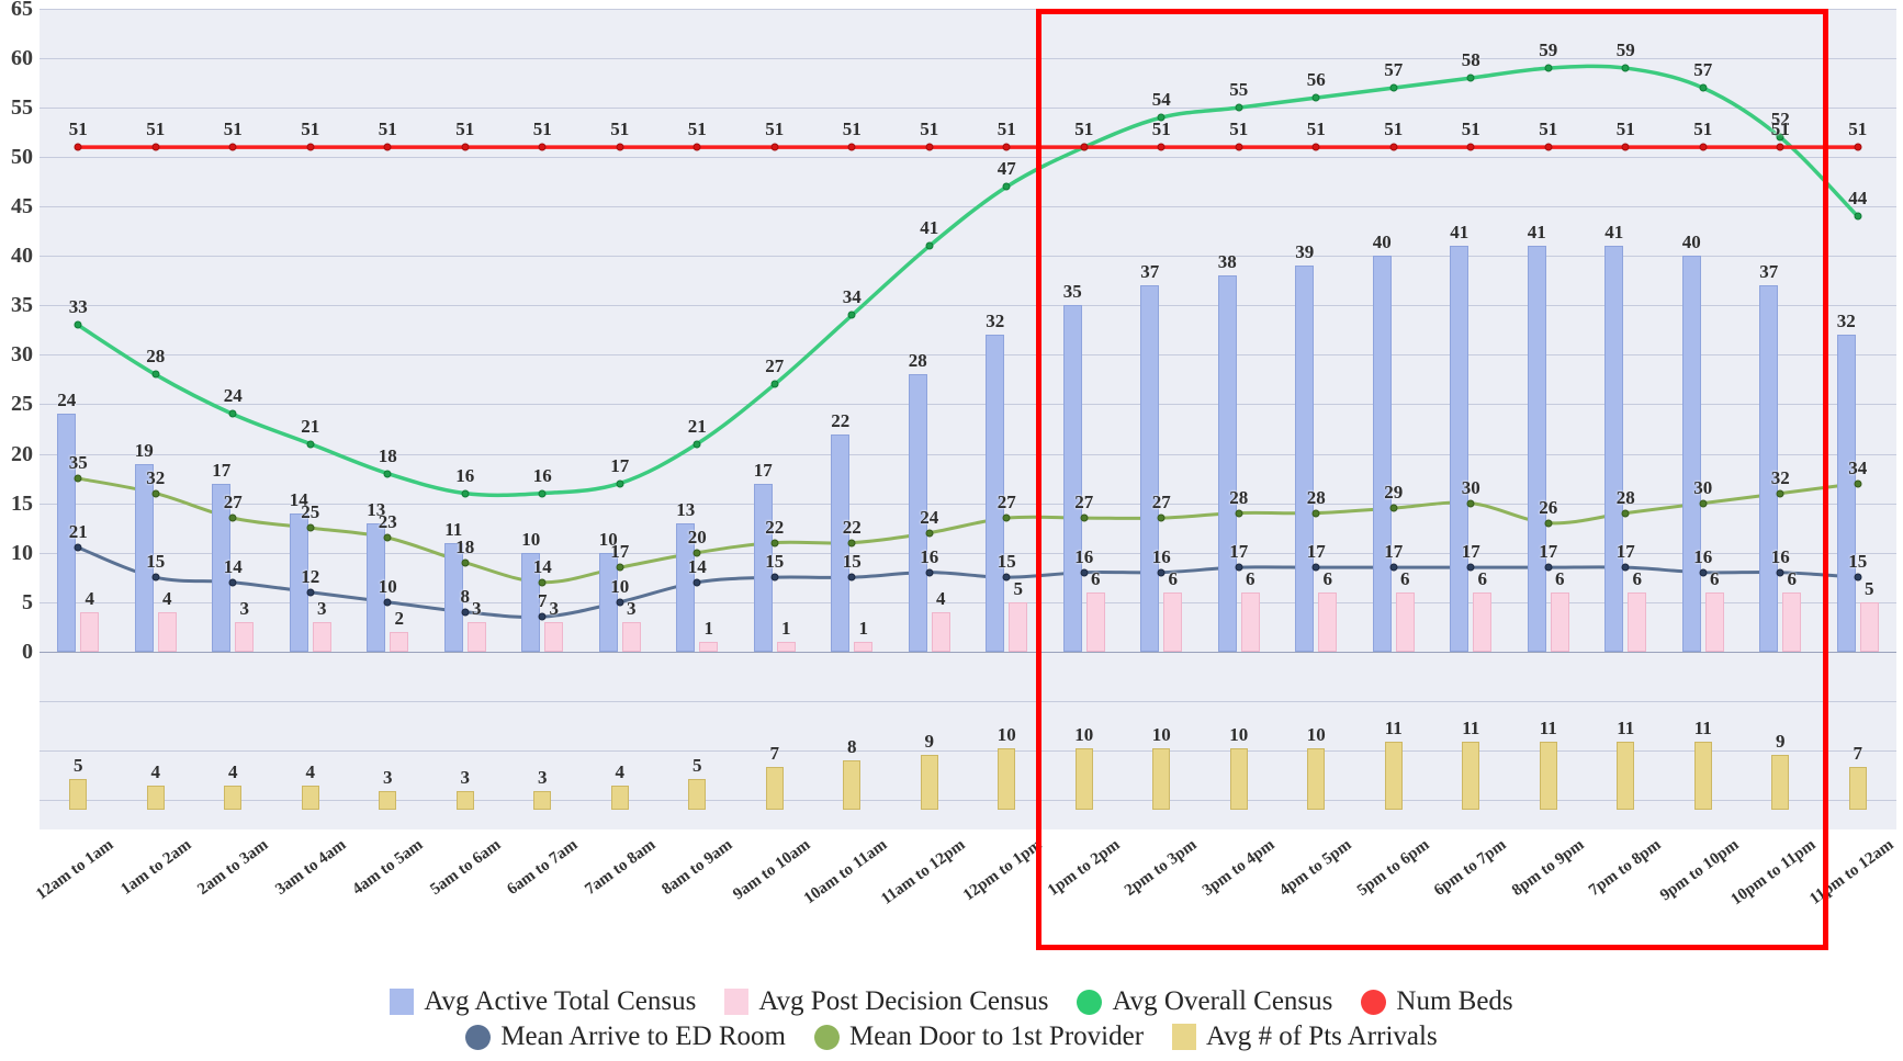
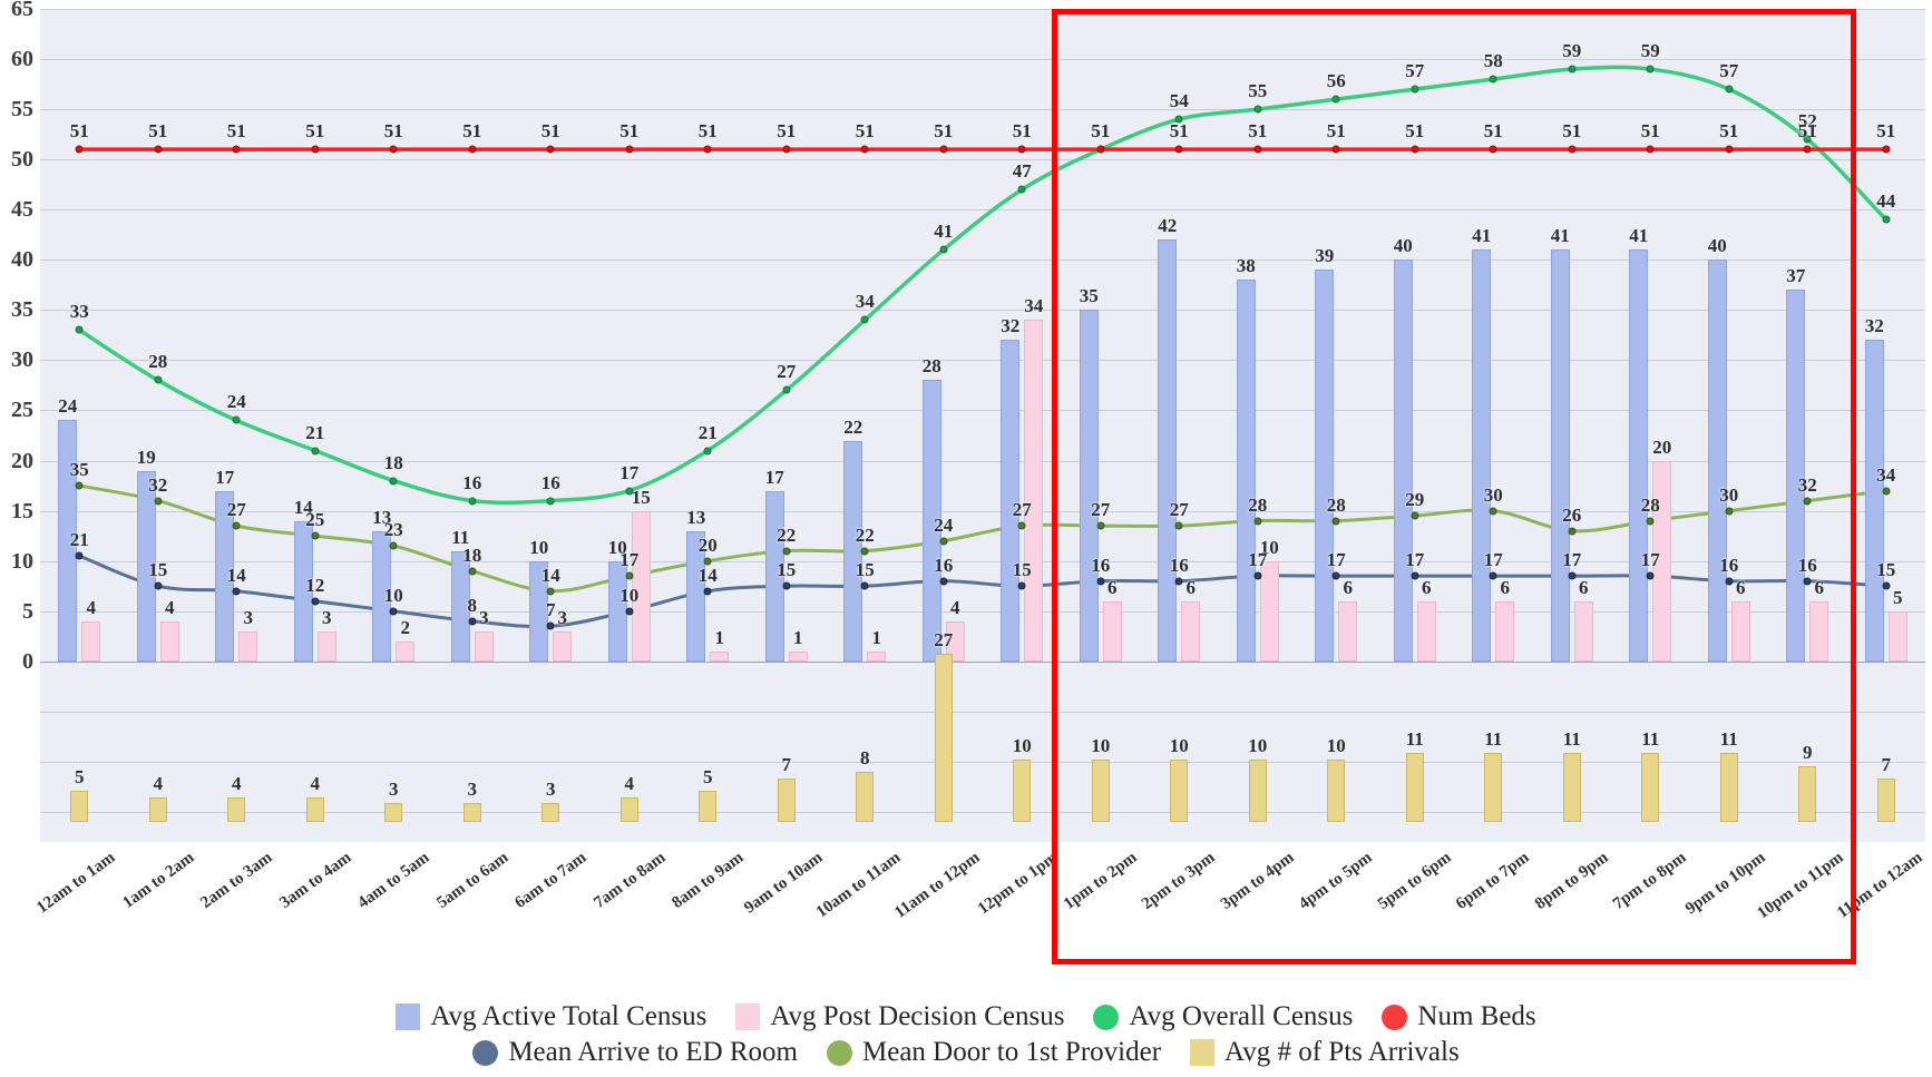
Avg Post Decision Census/7am to 8am: 3 -> 15
Avg # of Pts Arrivals/11am to 12pm: 9 -> 27
Avg Post Decision Census/12pm to 1pm: 5 -> 34
Avg Active Total Census/2pm to 3pm: 37 -> 42
Avg Post Decision Census/3pm to 4pm: 6 -> 10
Avg Post Decision Census/7pm to 8pm: 6 -> 20
